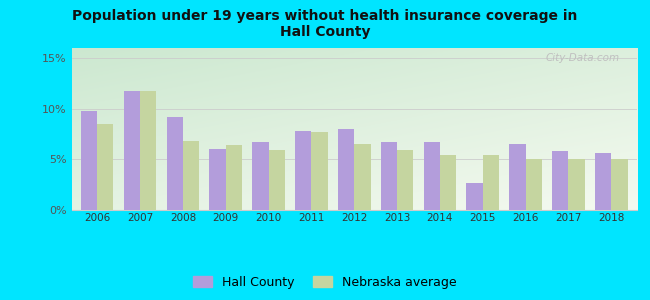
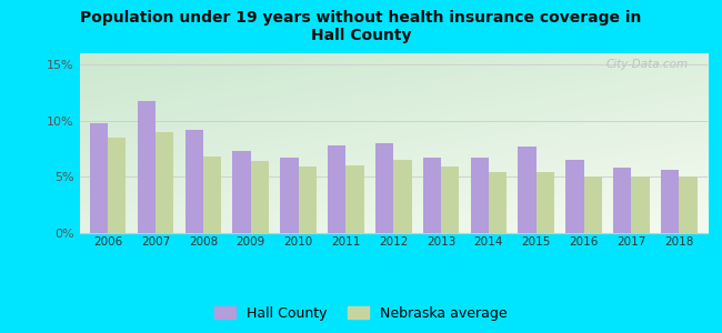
Nebraska average/2007: 11.8% -> 9.0%
Hall County/2009: 6.0% -> 7.3%
Nebraska average/2011: 7.7% -> 6.0%
Hall County/2015: 2.7% -> 7.7%
